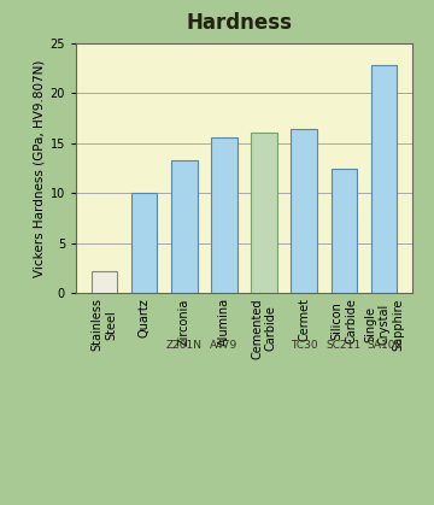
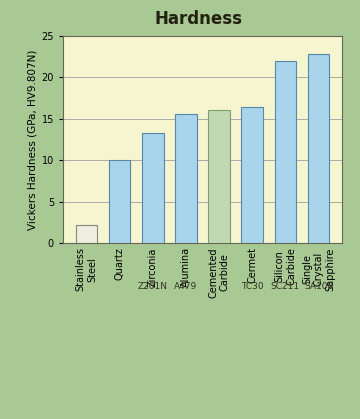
Silicon Carbide: 12.4 -> 22.0
